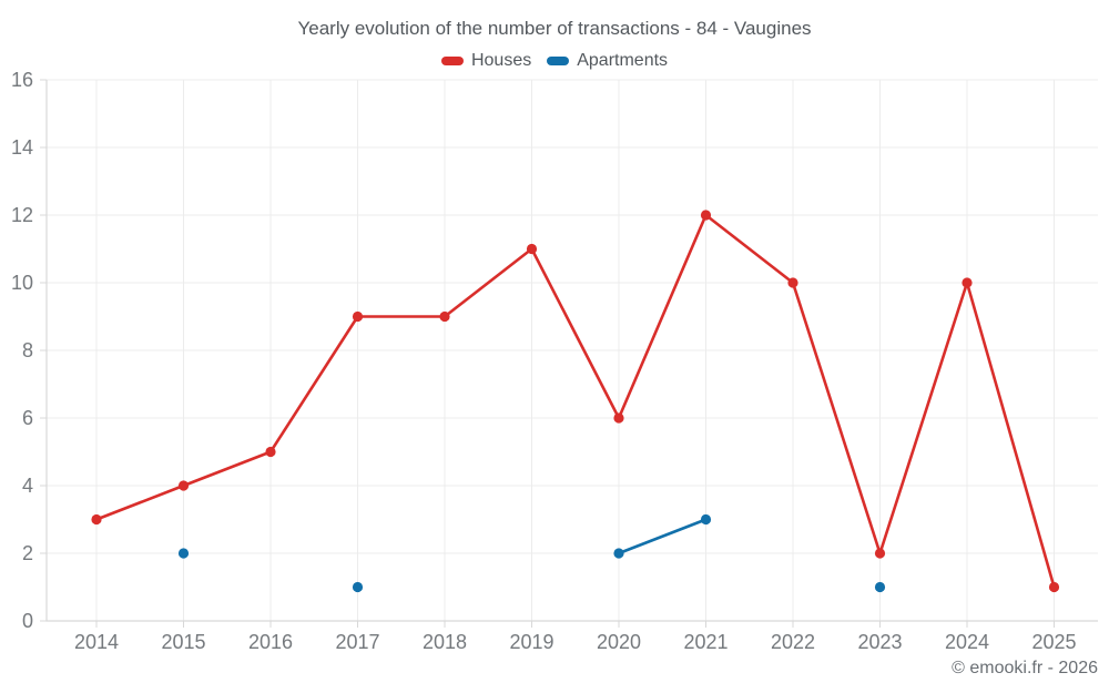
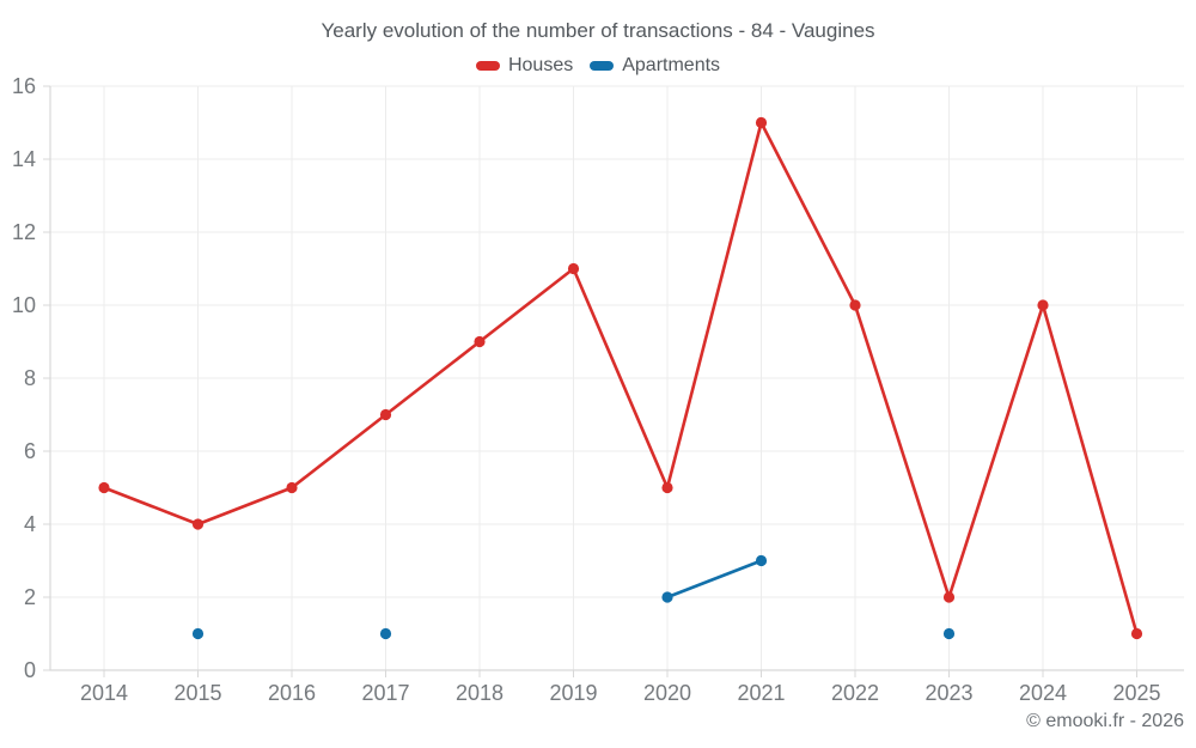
Houses/2014: 3 -> 5
Apartments/2015: 2 -> 1
Houses/2017: 9 -> 7
Houses/2020: 6 -> 5
Houses/2021: 12 -> 15
